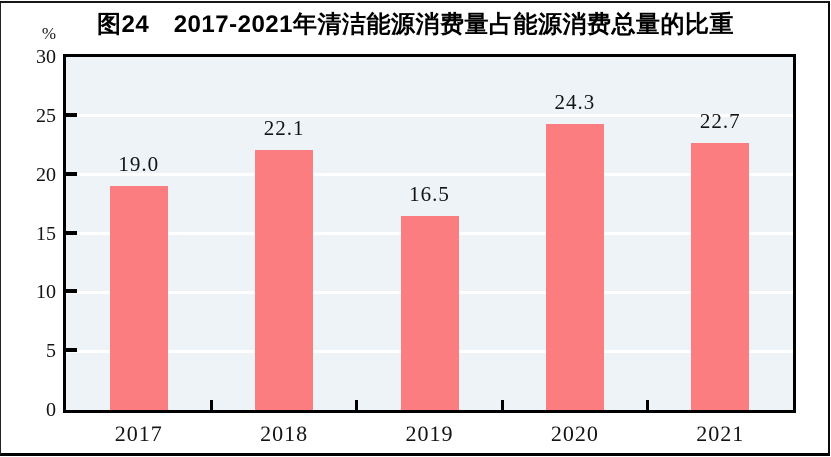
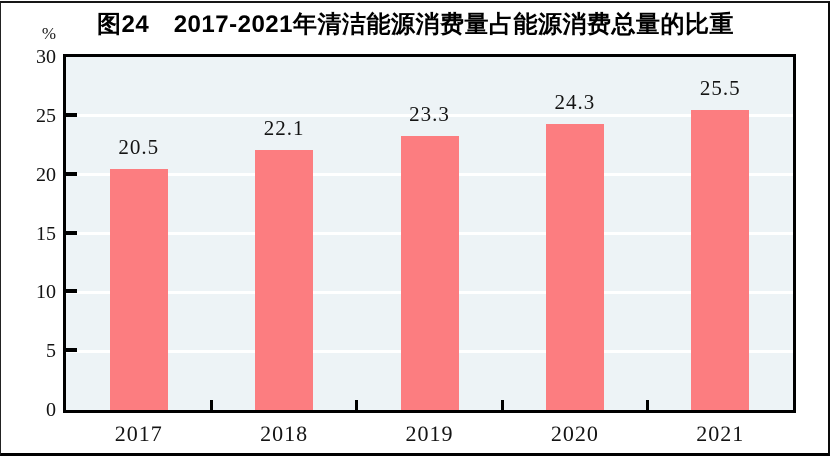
2017: 19.0 -> 20.5
2019: 16.5 -> 23.3
2021: 22.7 -> 25.5
